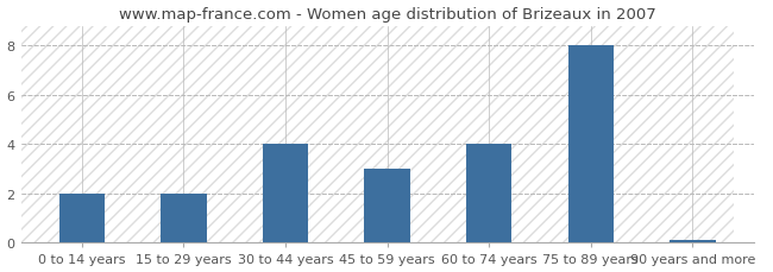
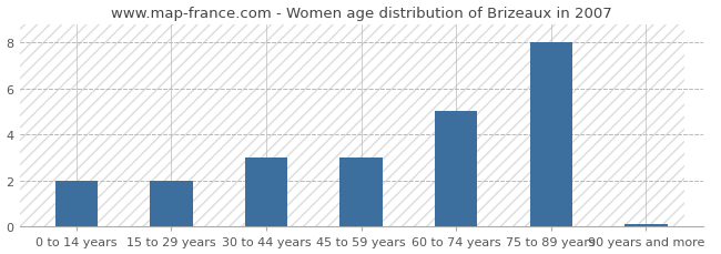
30 to 44 years: 4.0 -> 3.0
60 to 74 years: 4.0 -> 5.0
